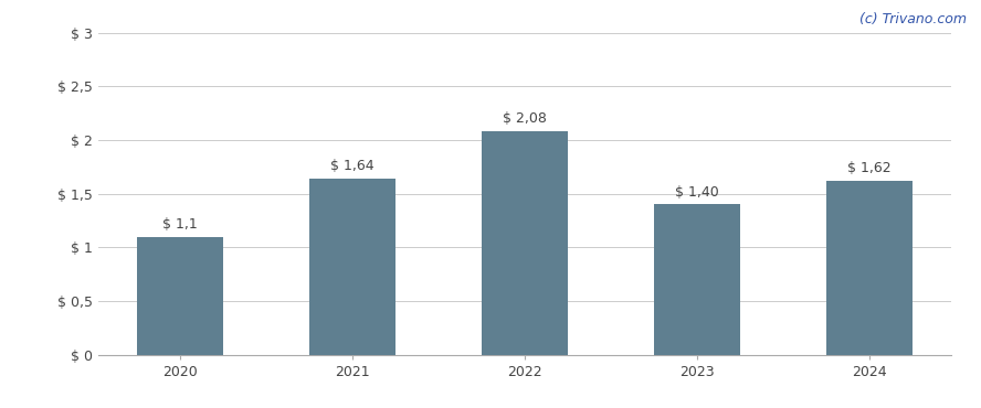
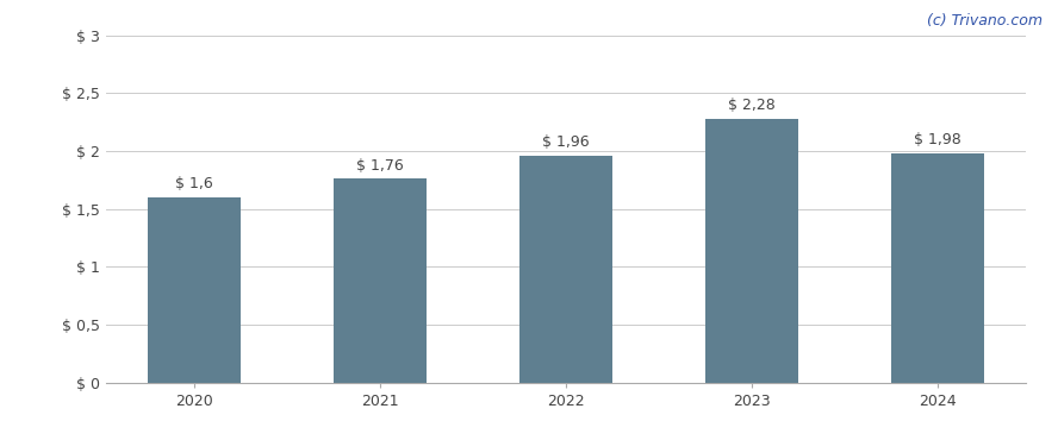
2020: 1,1 -> 1,6
2021: 1,64 -> 1,76
2022: 2,08 -> 1,96
2023: 1,40 -> 2,28
2024: 1,62 -> 1,98
